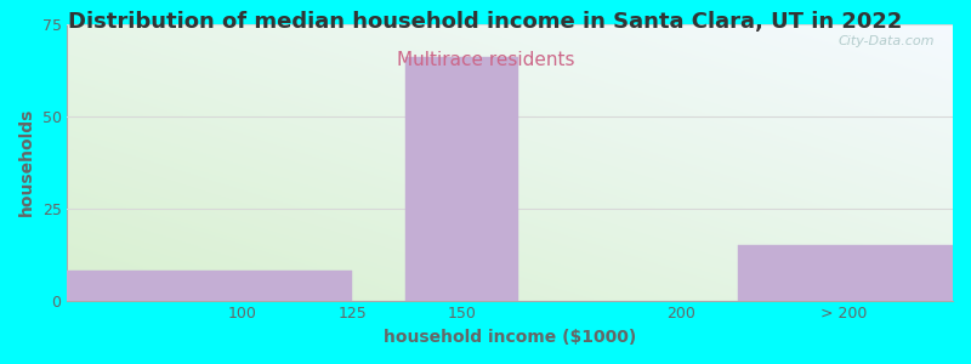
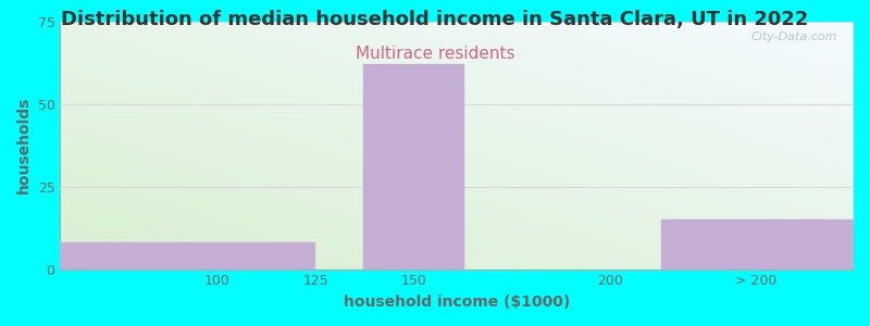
150: 66 -> 62
